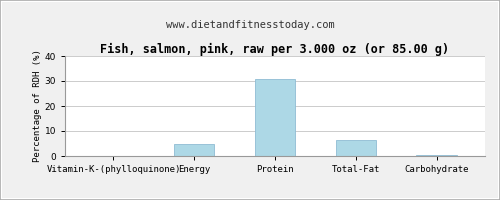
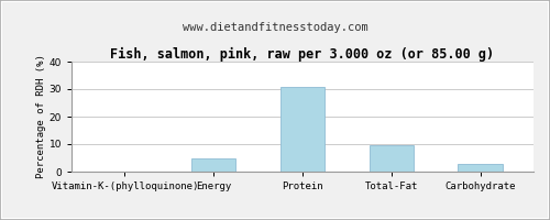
Total-Fat: 6.5 -> 9.5
Carbohydrate: 0.5 -> 3.0
